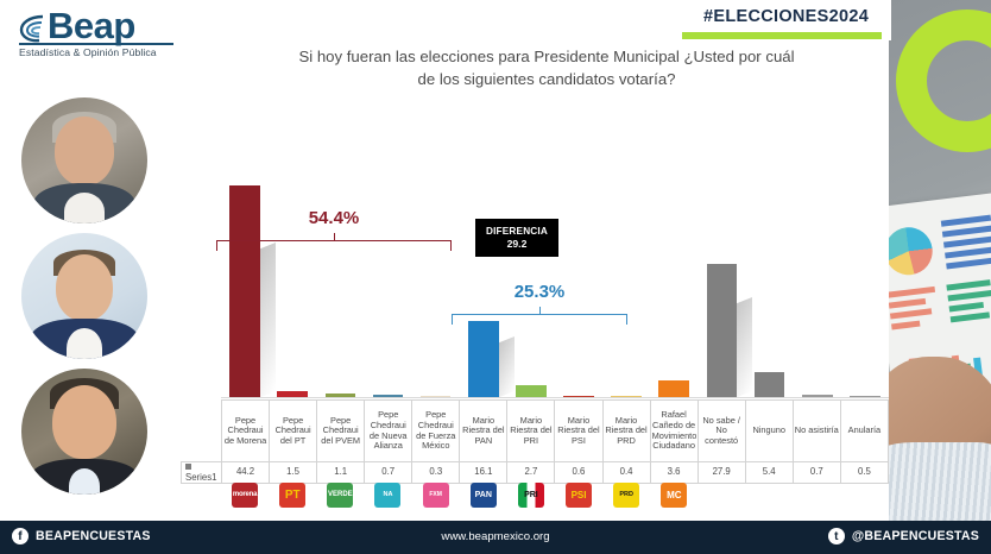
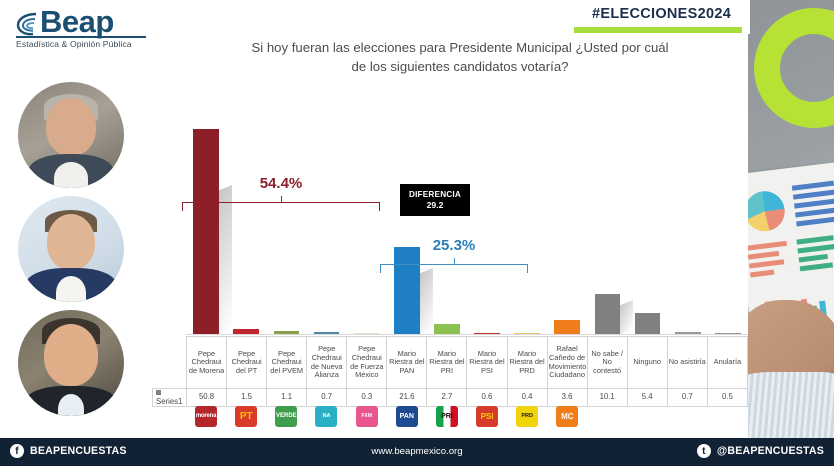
Pepe Chedraui de Morena: 44.2 -> 50.8
Mario Riestra del PAN: 16.1 -> 21.6
No sabe / No contestó: 27.9 -> 10.1
